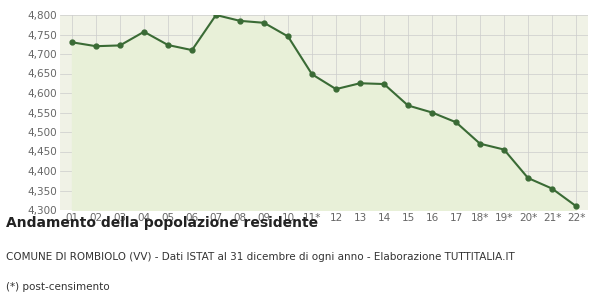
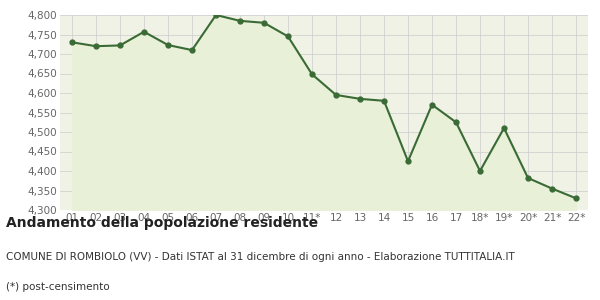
12: 4,610 -> 4,595
13: 4,625 -> 4,585
14: 4,623 -> 4,580
15: 4,568 -> 4,425
16: 4,550 -> 4,570
18*: 4,470 -> 4,400
19*: 4,455 -> 4,510
22*: 4,310 -> 4,330
